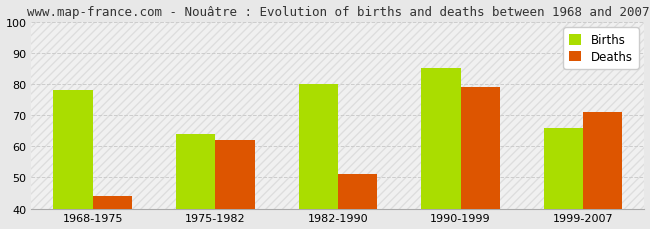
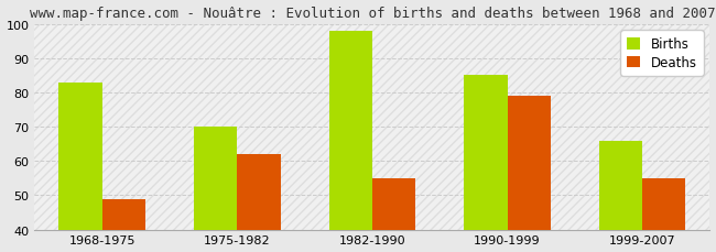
Births/1968-1975: 78 -> 83
Deaths/1968-1975: 44 -> 49
Births/1975-1982: 64 -> 70
Births/1982-1990: 80 -> 98
Deaths/1982-1990: 51 -> 55
Deaths/1999-2007: 71 -> 55
